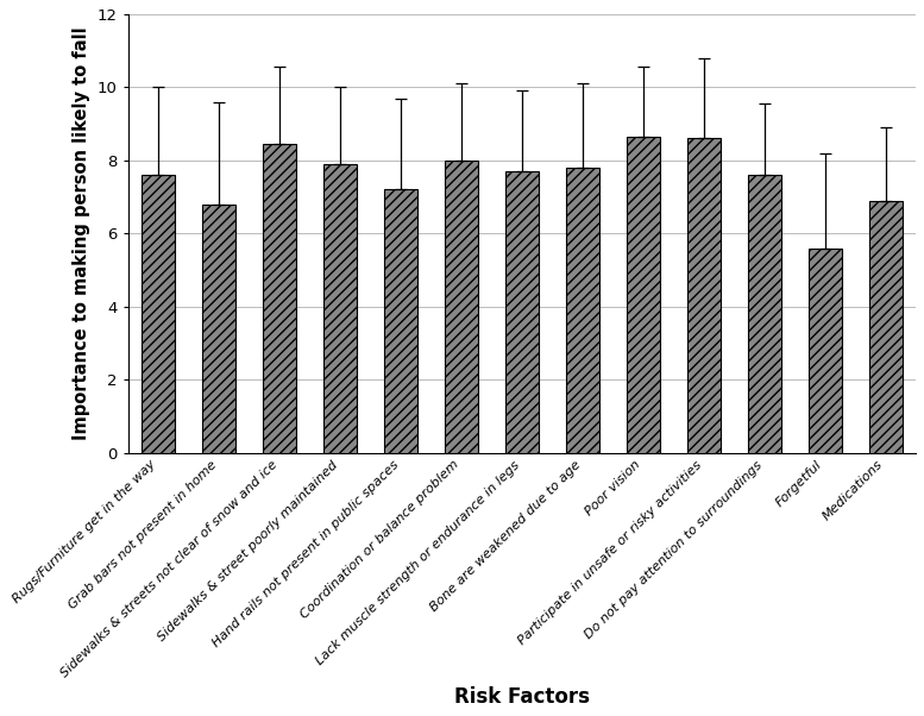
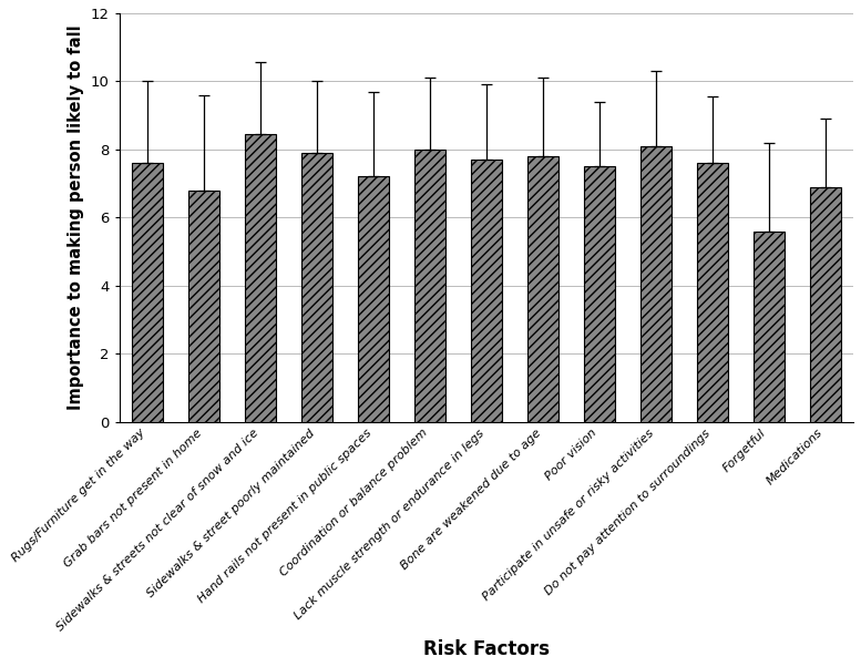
Poor vision: 8.65 -> 7.50
Participate in unsafe or risky activities: 8.60 -> 8.10
